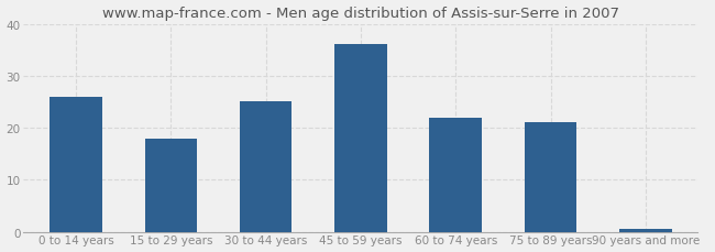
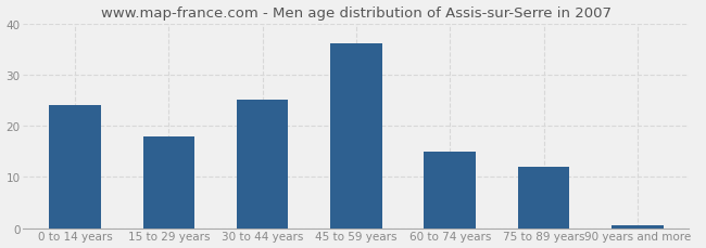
0 to 14 years: 26.0 -> 24.0
60 to 74 years: 22.0 -> 15.0
75 to 89 years: 21.0 -> 12.0
